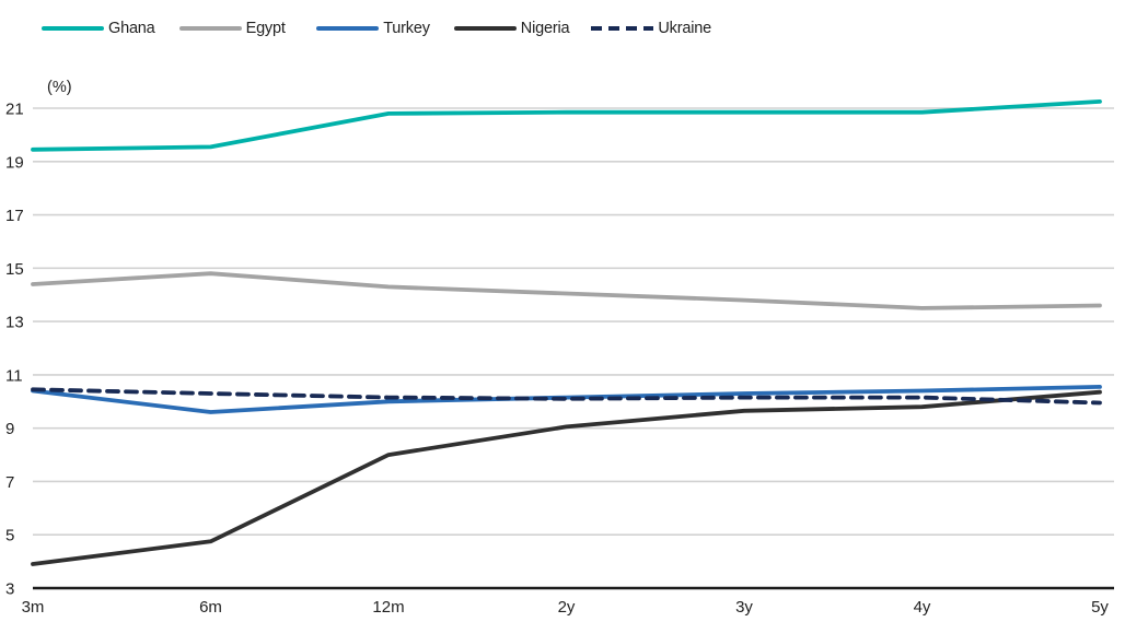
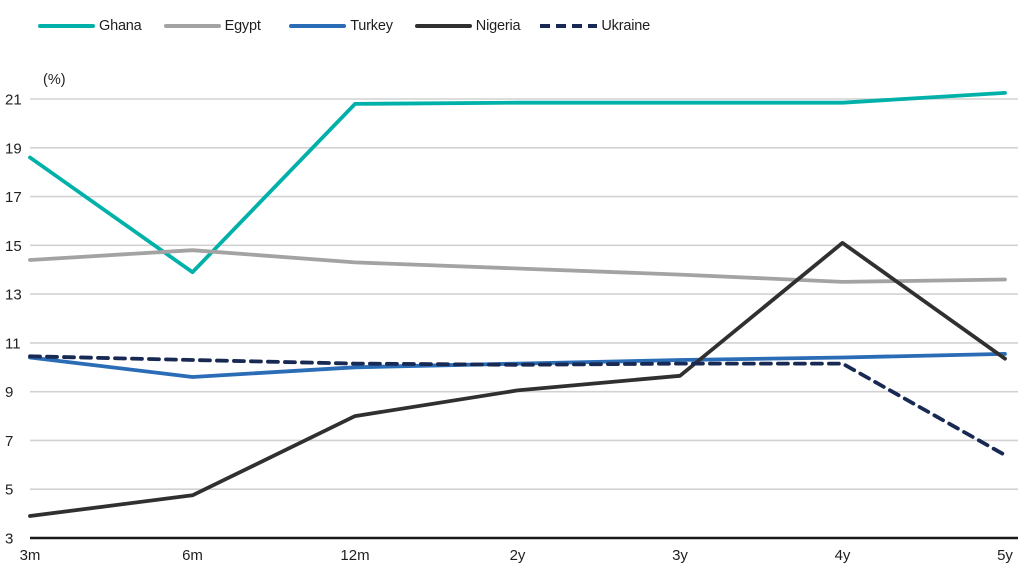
Ghana/3m: 19.4 -> 18.6
Ghana/6m: 19.6 -> 13.9
Nigeria/4y: 9.8 -> 15.1
Ukraine/5y: 9.9 -> 6.4
